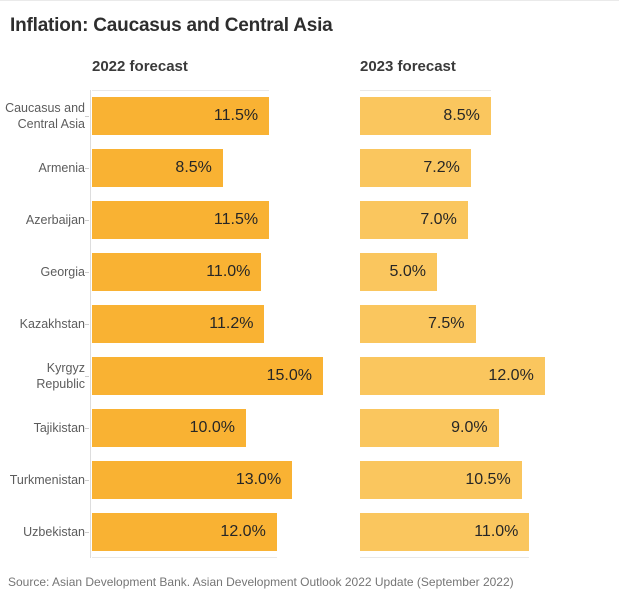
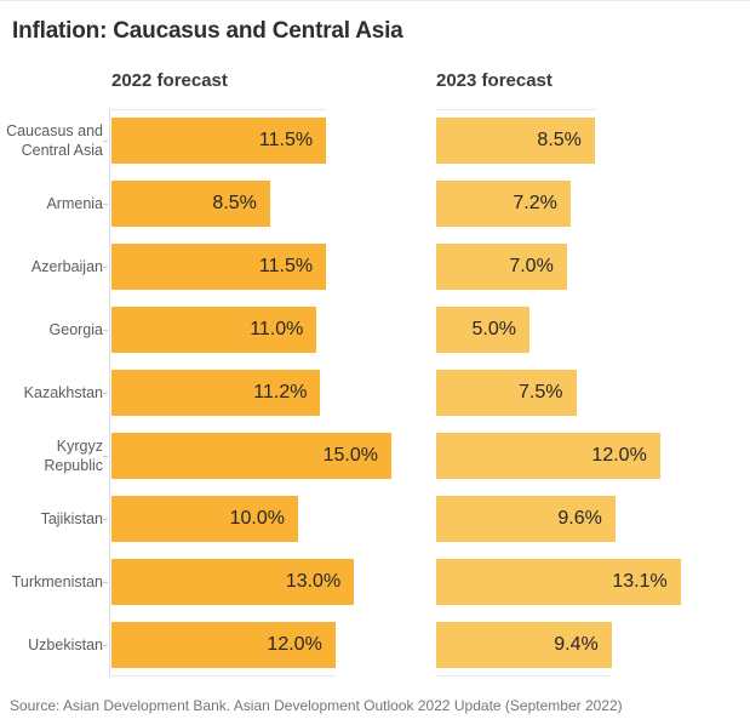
2023 forecast/Tajikistan: 9.0% -> 9.6%
2023 forecast/Turkmenistan: 10.5% -> 13.1%
2023 forecast/Uzbekistan: 11.0% -> 9.4%
